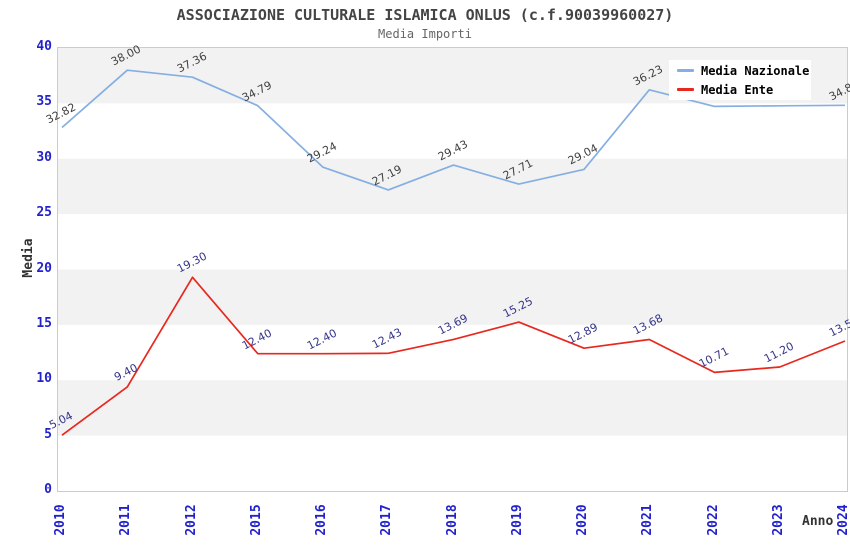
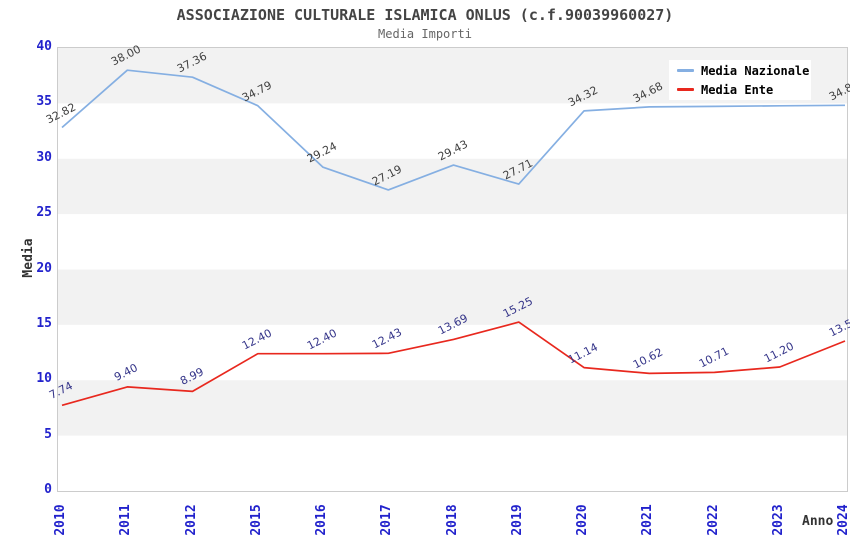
Media Ente/2010: 5.04 -> 7.74
Media Ente/2012: 19.30 -> 8.99
Media Nazionale/2020: 29.04 -> 34.32
Media Ente/2020: 12.89 -> 11.14
Media Nazionale/2021: 36.23 -> 34.68
Media Ente/2021: 13.68 -> 10.62
